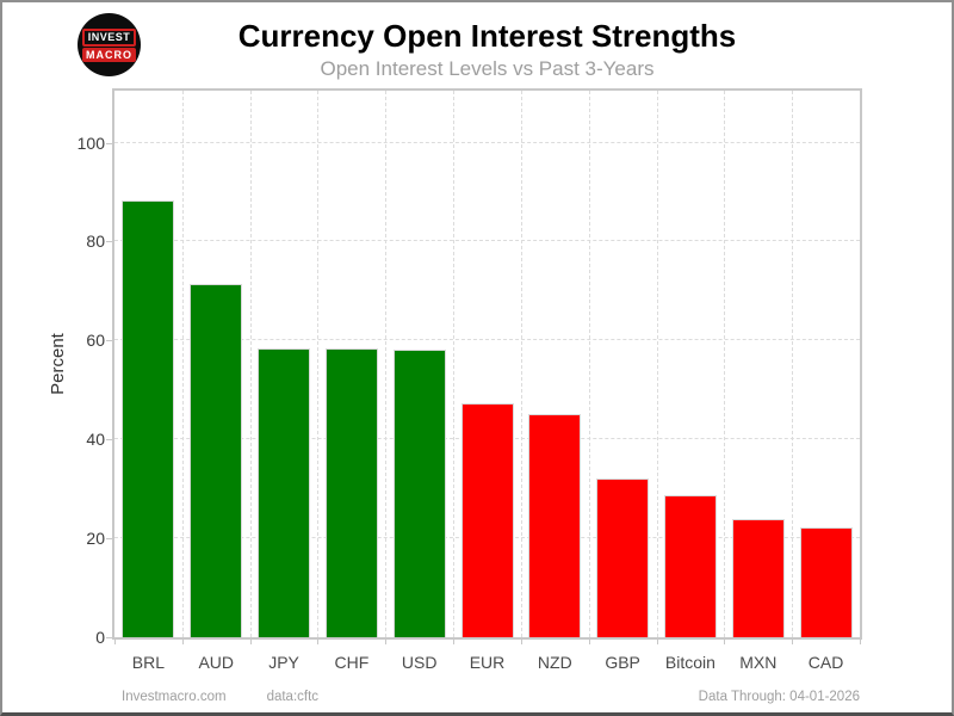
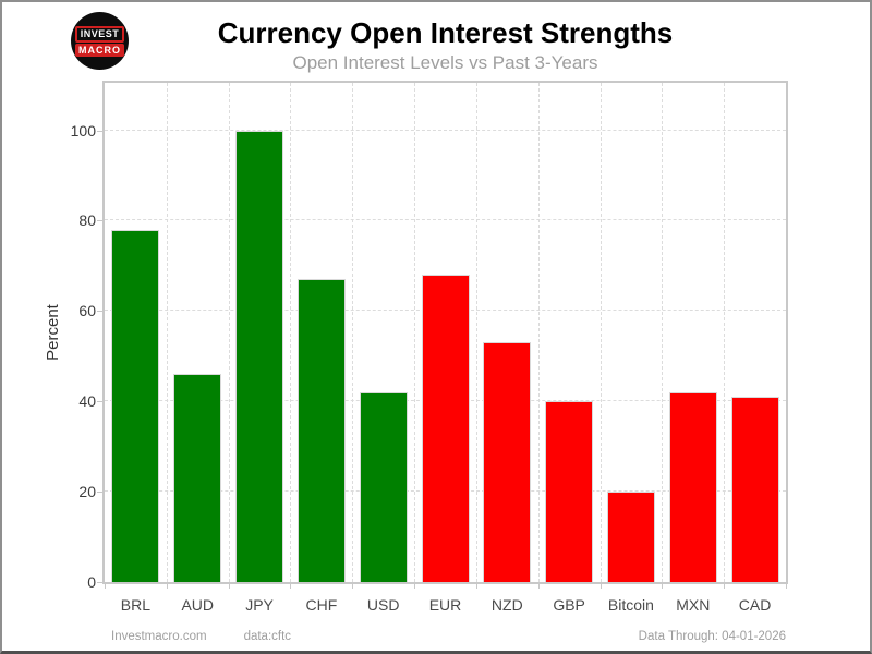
BRL: 88 -> 78
AUD: 71 -> 46
JPY: 58 -> 100
CHF: 58 -> 67
USD: 58 -> 42
EUR: 47 -> 68
NZD: 45 -> 53
GBP: 32 -> 40
Bitcoin: 29 -> 20
MXN: 24 -> 42
CAD: 22 -> 41
